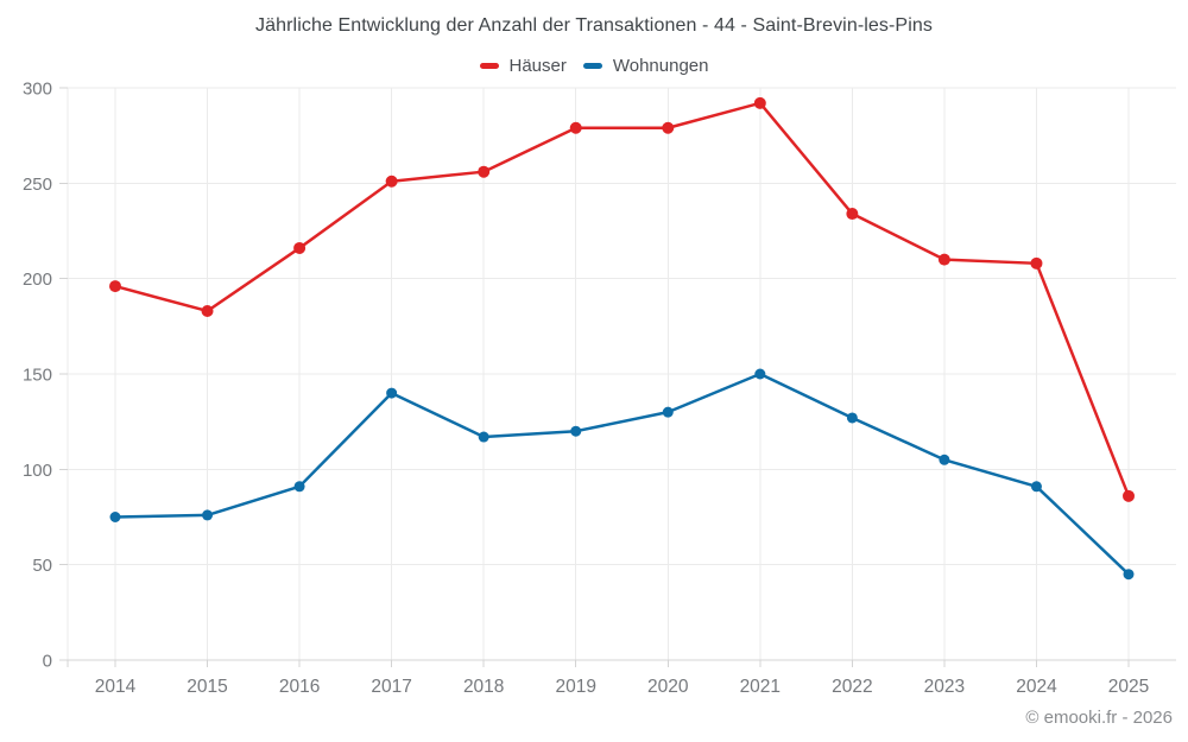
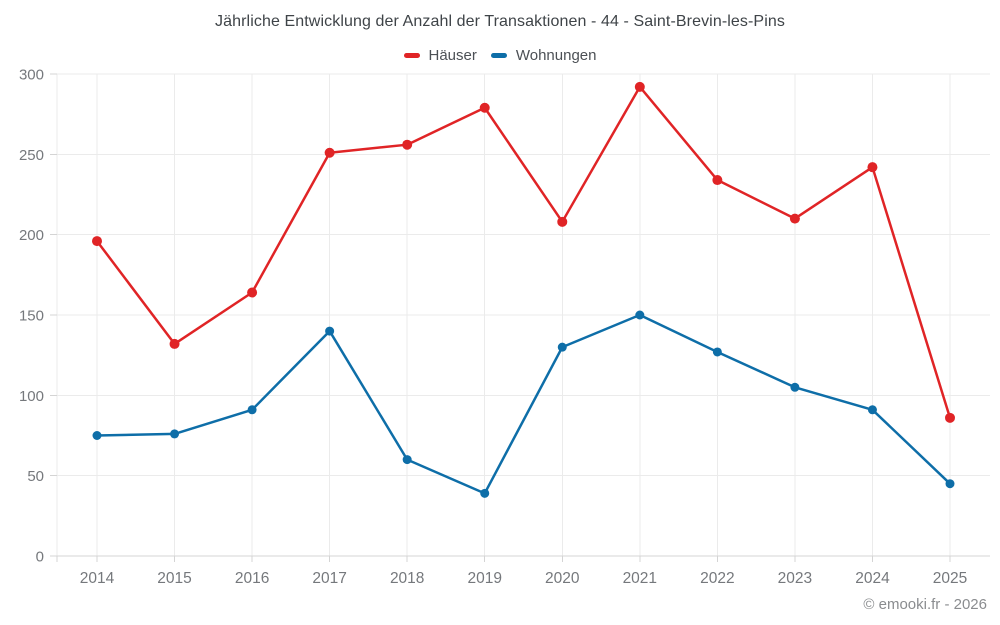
Häuser/2015: 183 -> 132
Häuser/2016: 216 -> 164
Wohnungen/2018: 117 -> 60
Wohnungen/2019: 120 -> 39
Häuser/2020: 279 -> 208
Häuser/2024: 208 -> 242
